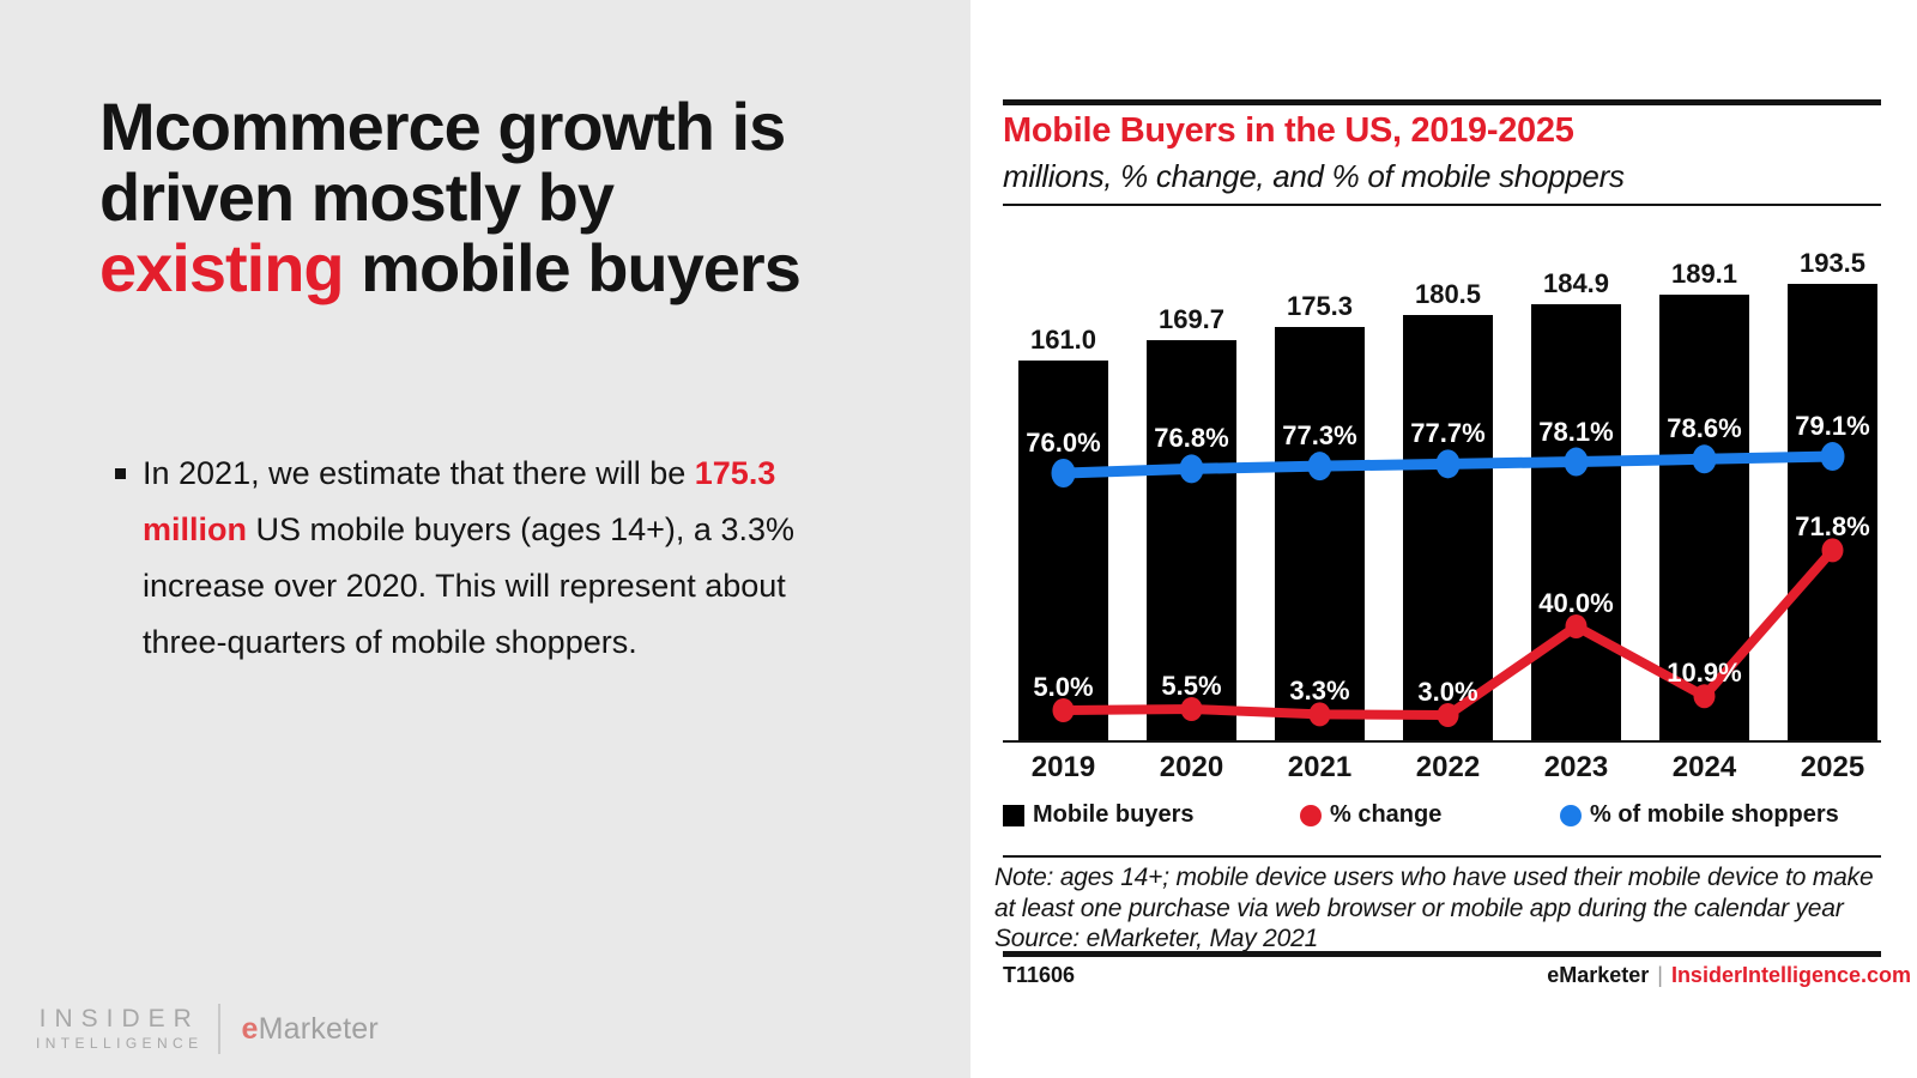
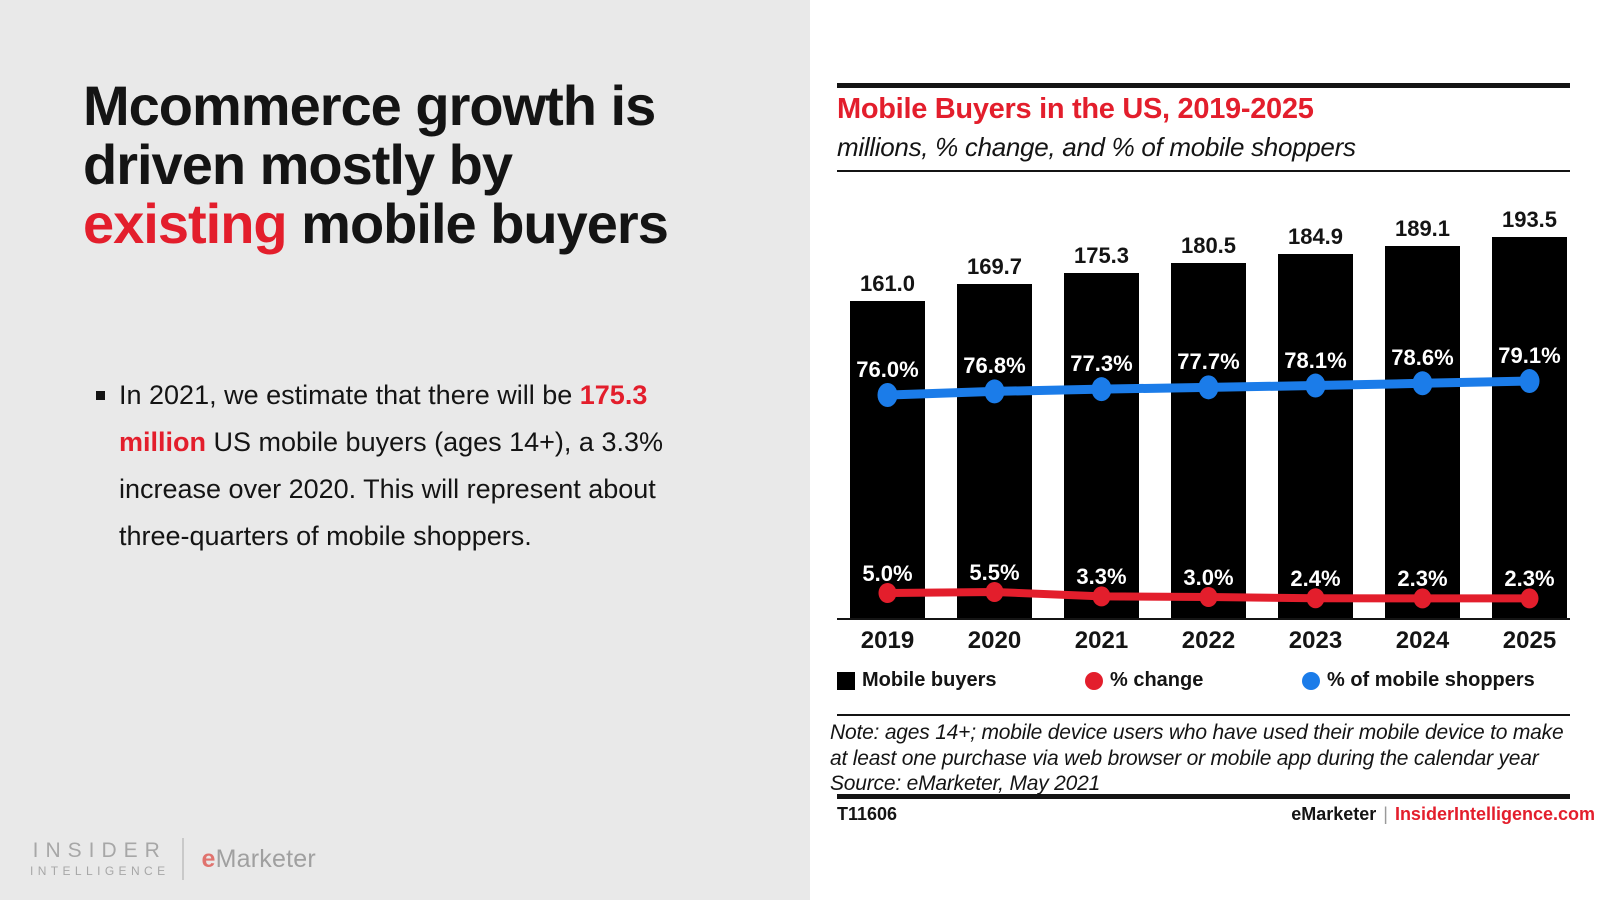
% change/2023: 40.0% -> 2.4%
% change/2024: 10.9% -> 2.3%
% change/2025: 71.8% -> 2.3%
